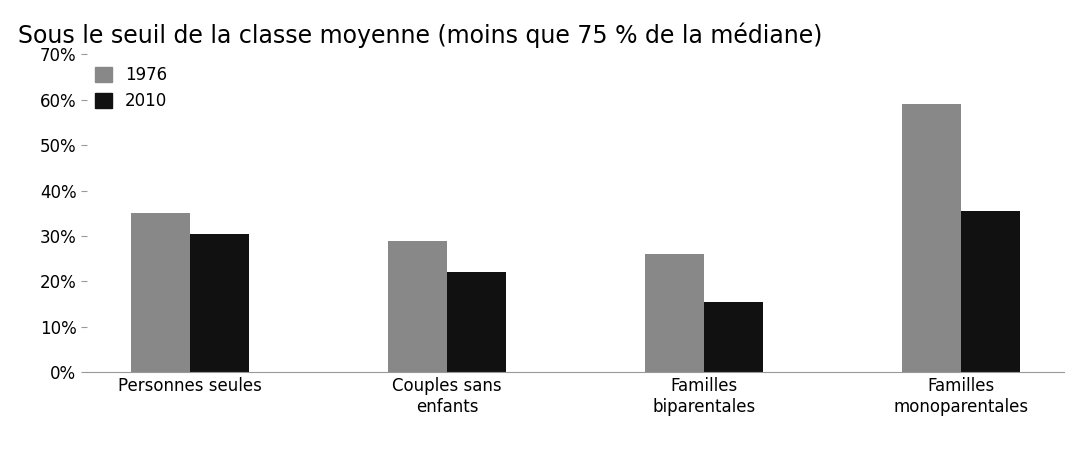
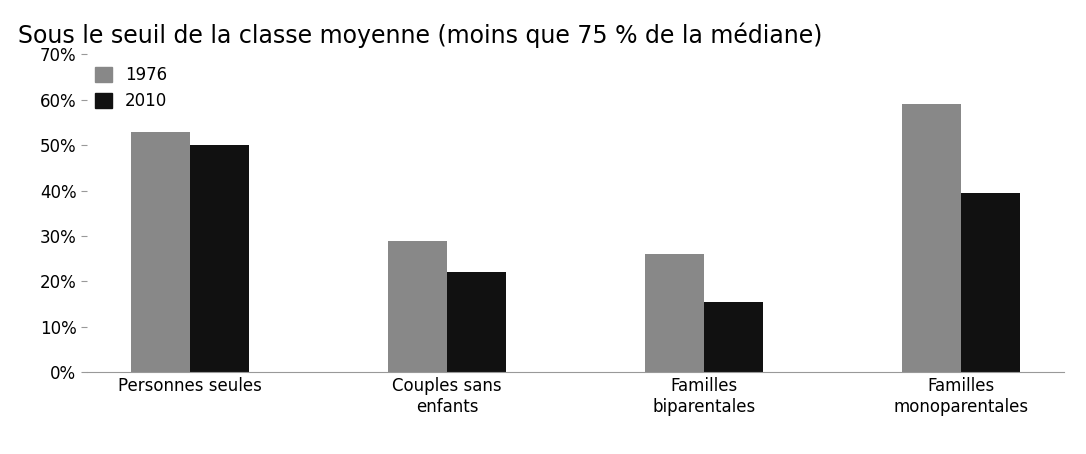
1976/Personnes seules: 35% -> 53%
2010/Personnes seules: 30.5% -> 50.0%
2010/Familles monoparentales: 35.5% -> 39.5%
